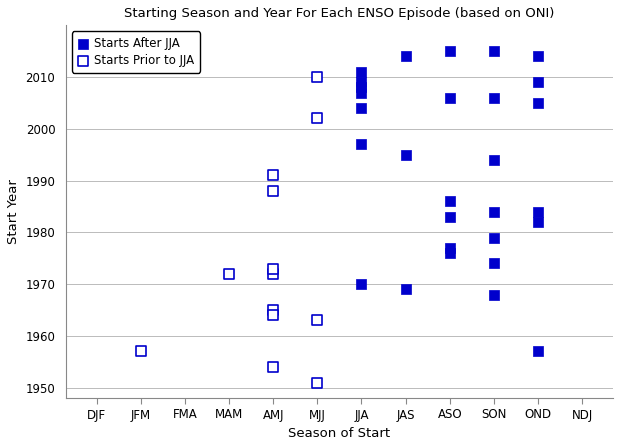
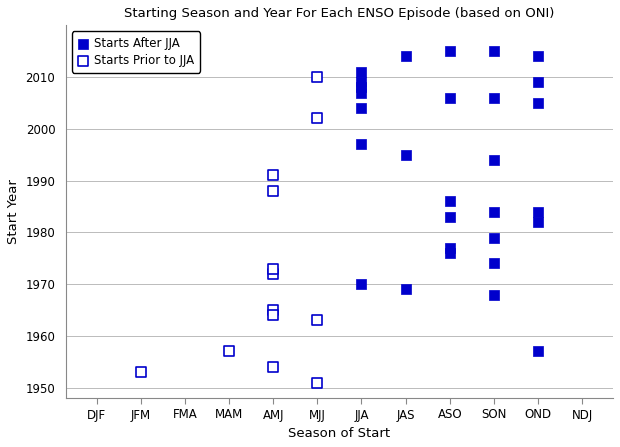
Starts Prior to JJA/JFM: 1957 -> 1953
Starts Prior to JJA/MAM: 1972 -> 1957
